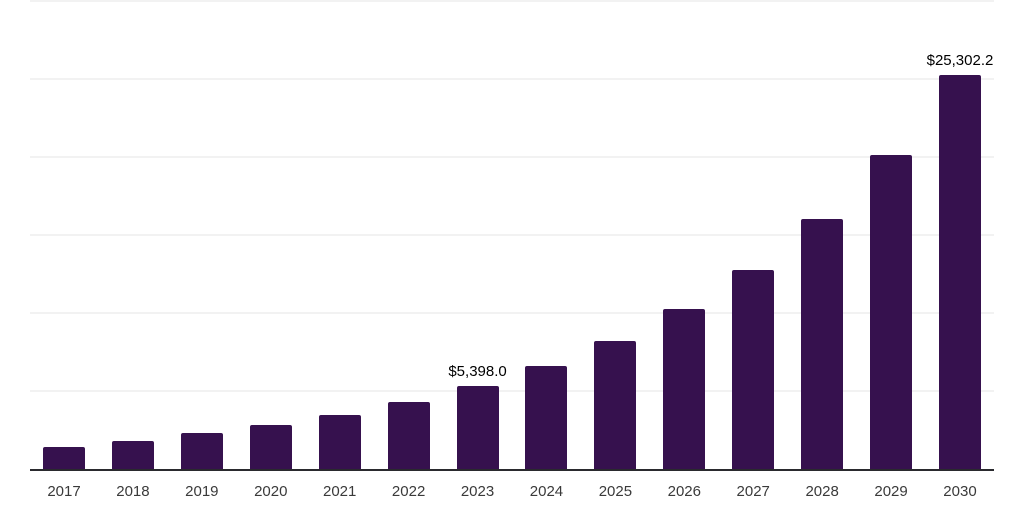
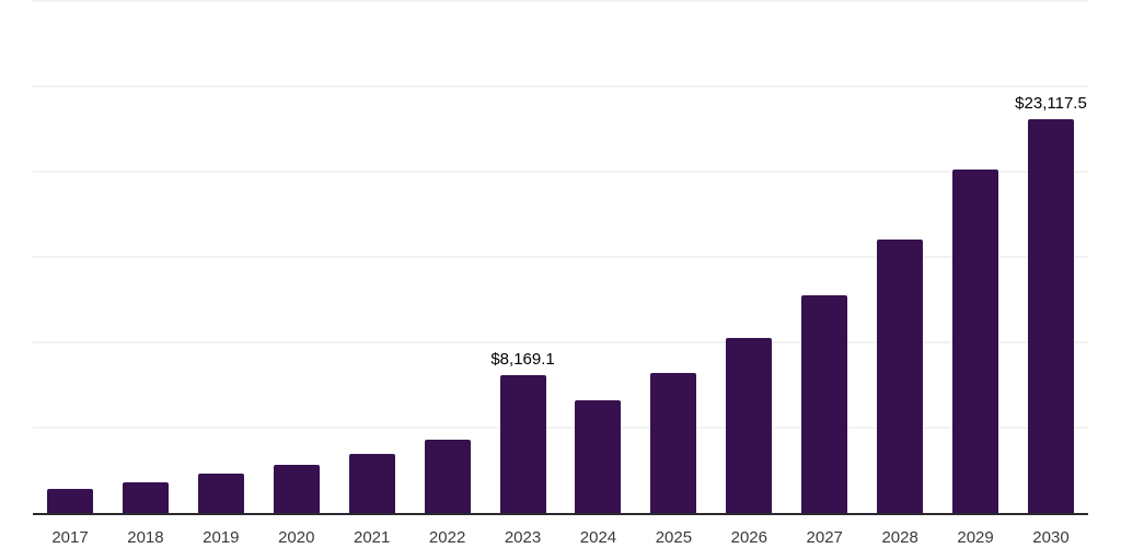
2023: $5,398.0 -> $8,169.1
2030: $25,302.2 -> $23,117.5
